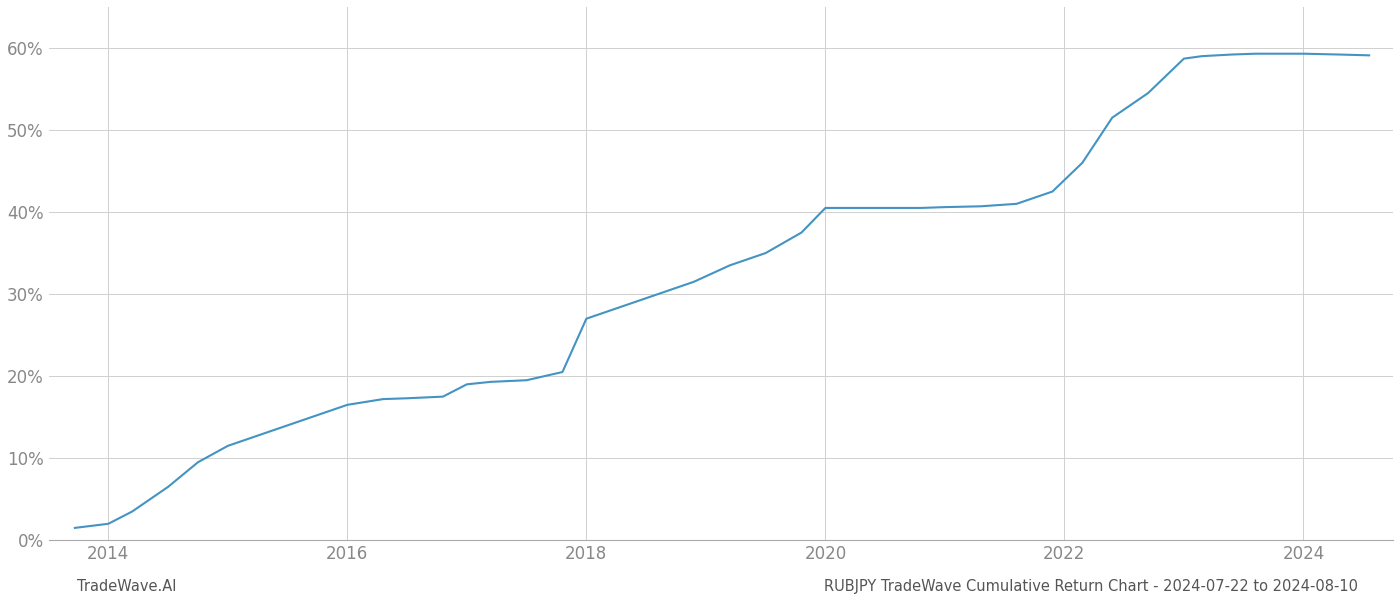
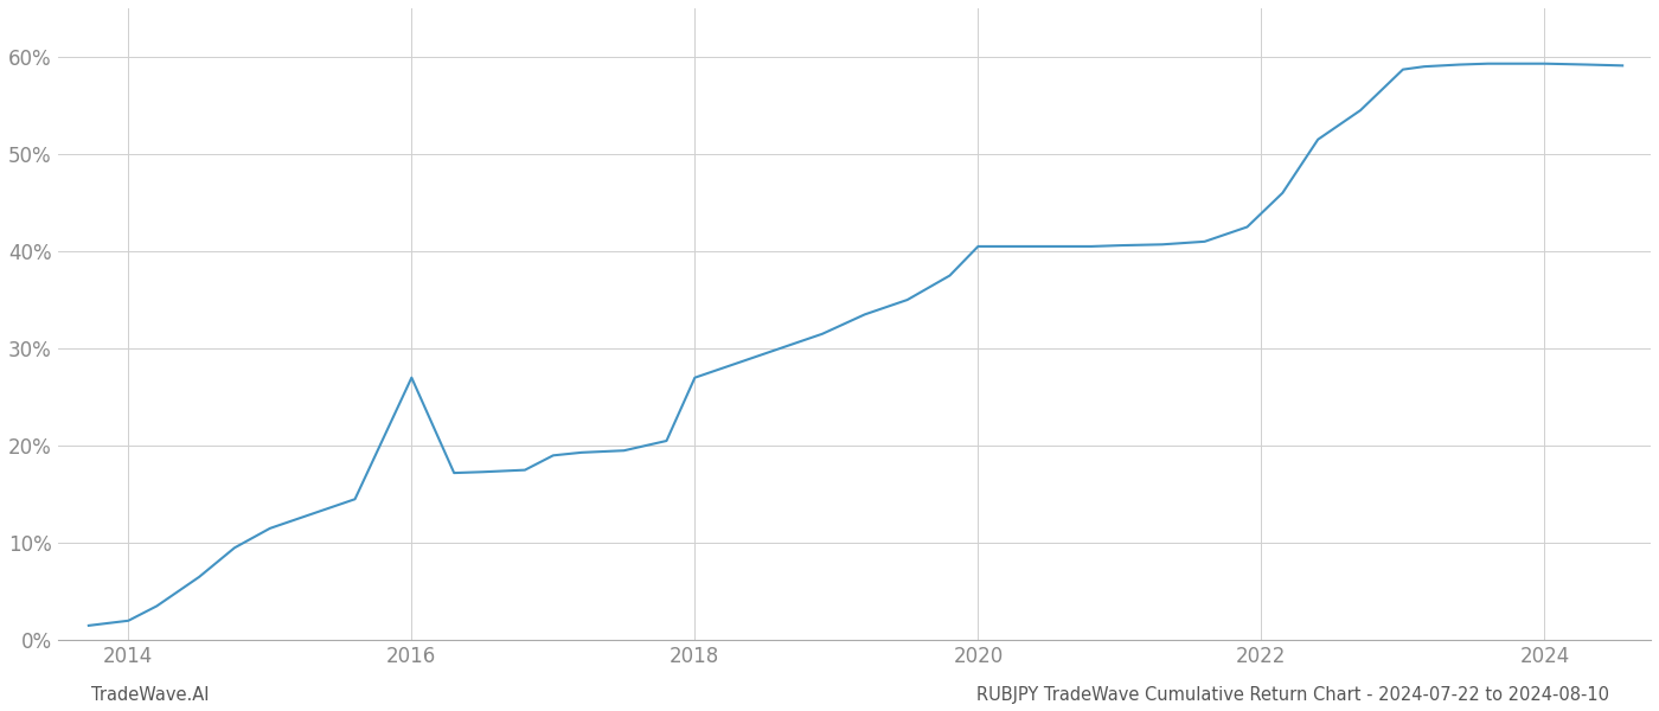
2016: 16.5% -> 27.0%
